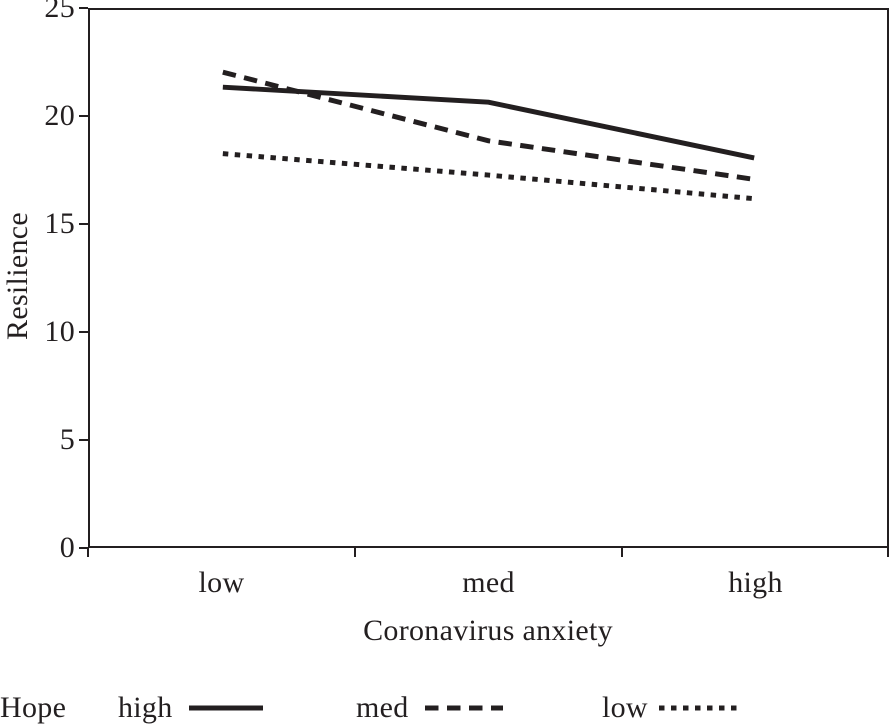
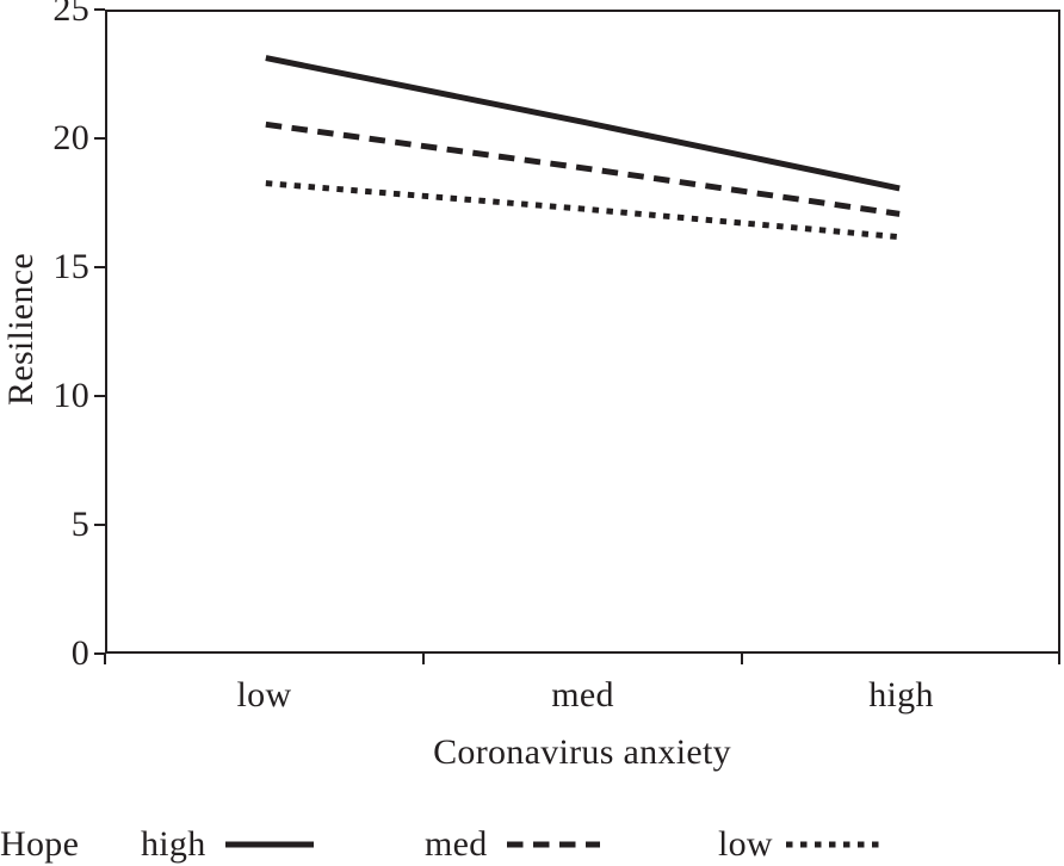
high/low: 21.4 -> 23.2
med/low: 22.1 -> 20.6
